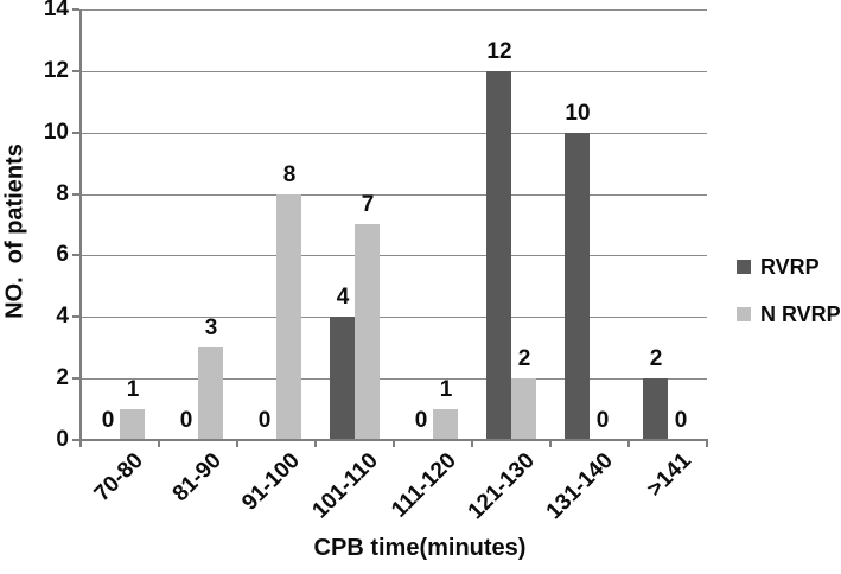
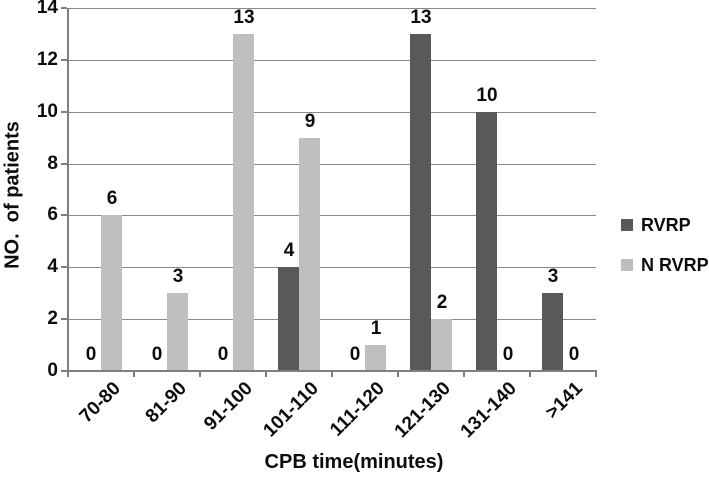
N RVRP/70-80: 1 -> 6
N RVRP/91-100: 8 -> 13
N RVRP/101-110: 7 -> 9
RVRP/121-130: 12 -> 13
RVRP/>141: 2 -> 3
